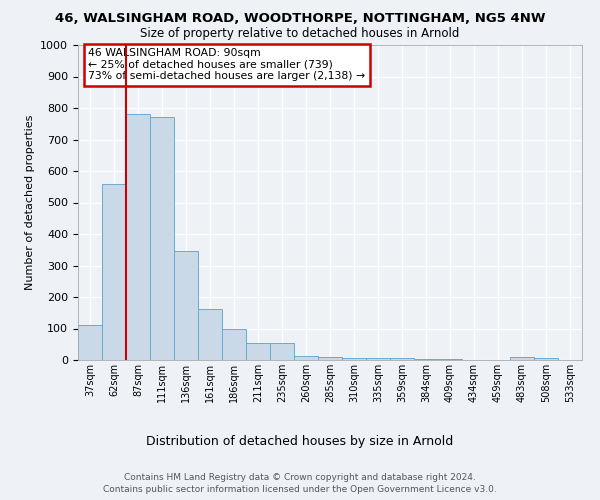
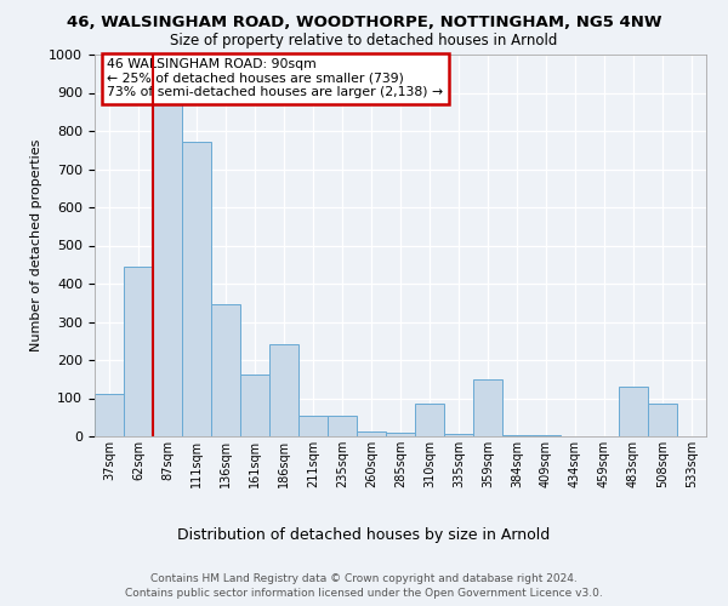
62sqm: 560 -> 445
87sqm: 780 -> 870
186sqm: 97 -> 240
310sqm: 7 -> 85
359sqm: 5 -> 150
483sqm: 9 -> 130
508sqm: 5 -> 85
